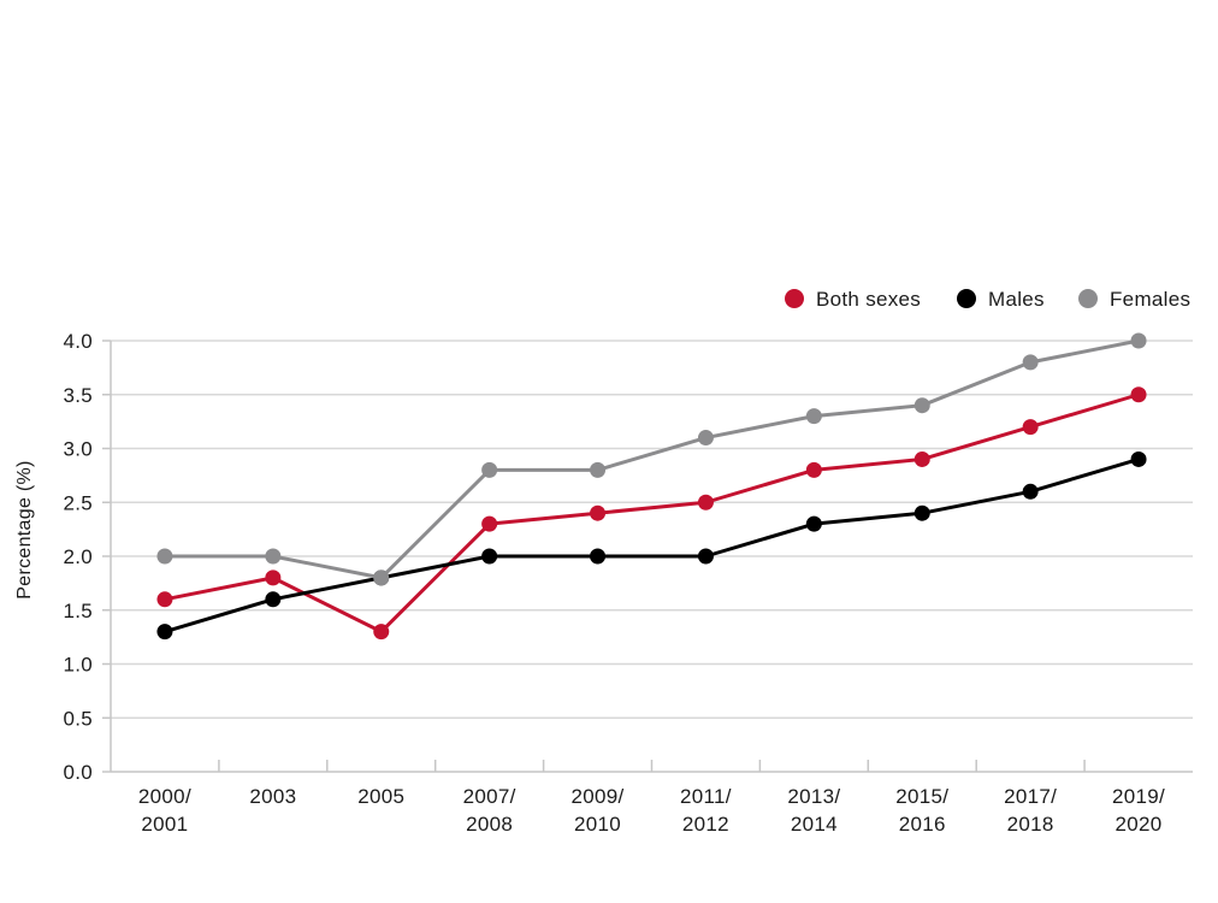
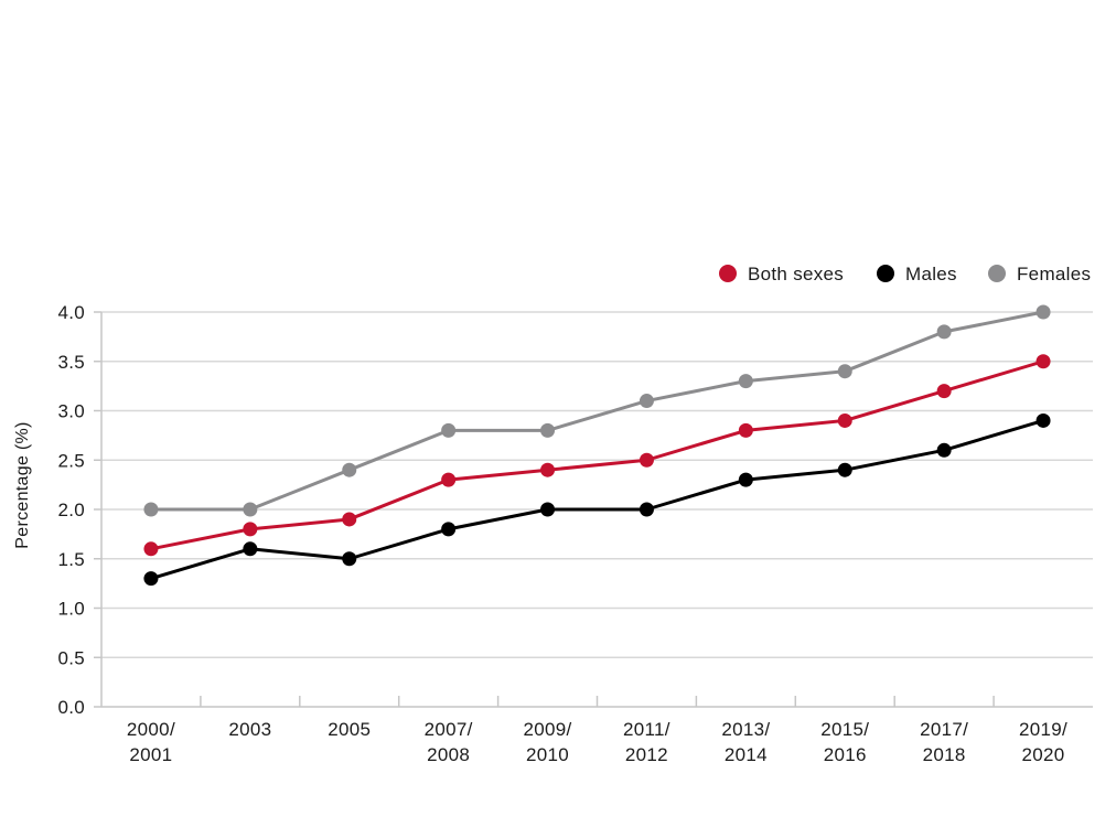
Both sexes/2005: 1.3 -> 1.9
Males/2005: 1.8 -> 1.5
Females/2005: 1.8 -> 2.4
Males/2007/2008: 2.0 -> 1.8
